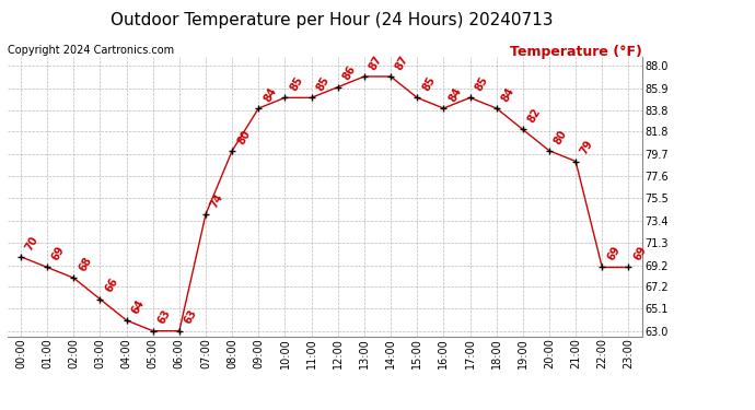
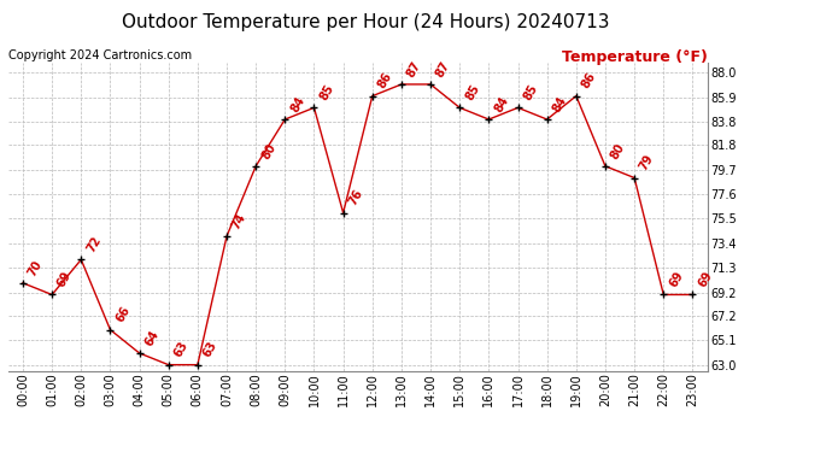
02:00: 68 -> 72
11:00: 85 -> 76
19:00: 82 -> 86
